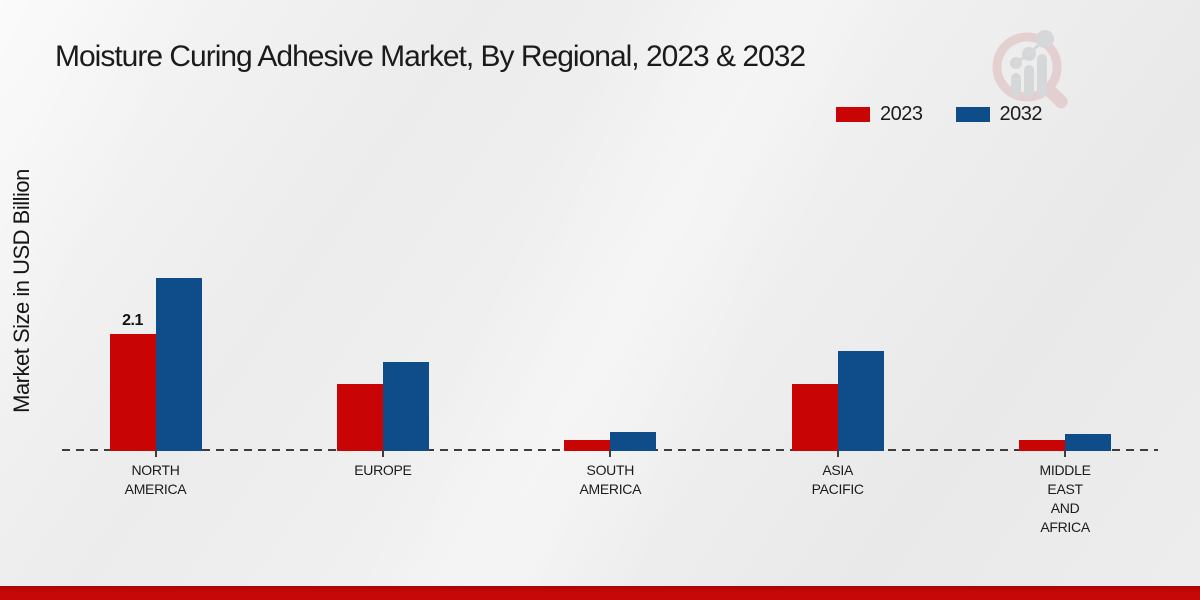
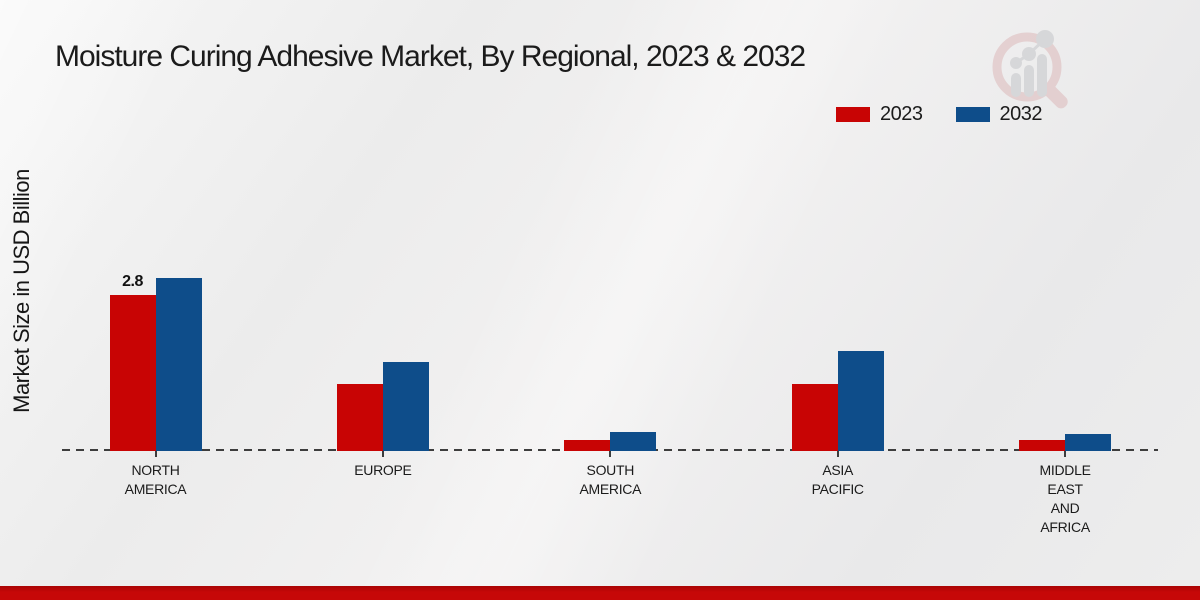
2023/NORTH AMERICA: 2.1 -> 2.8
